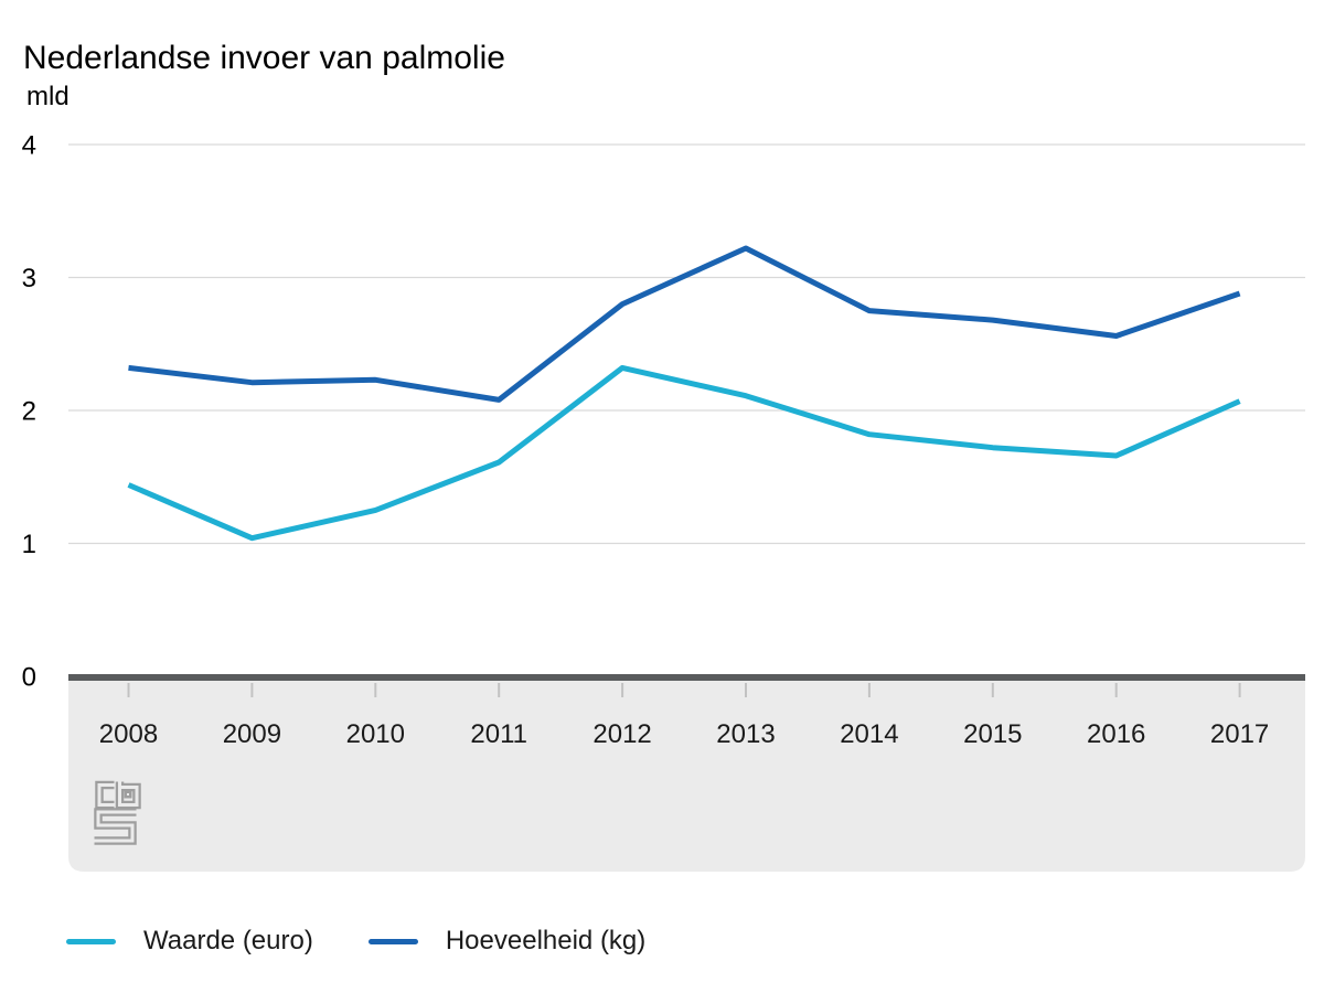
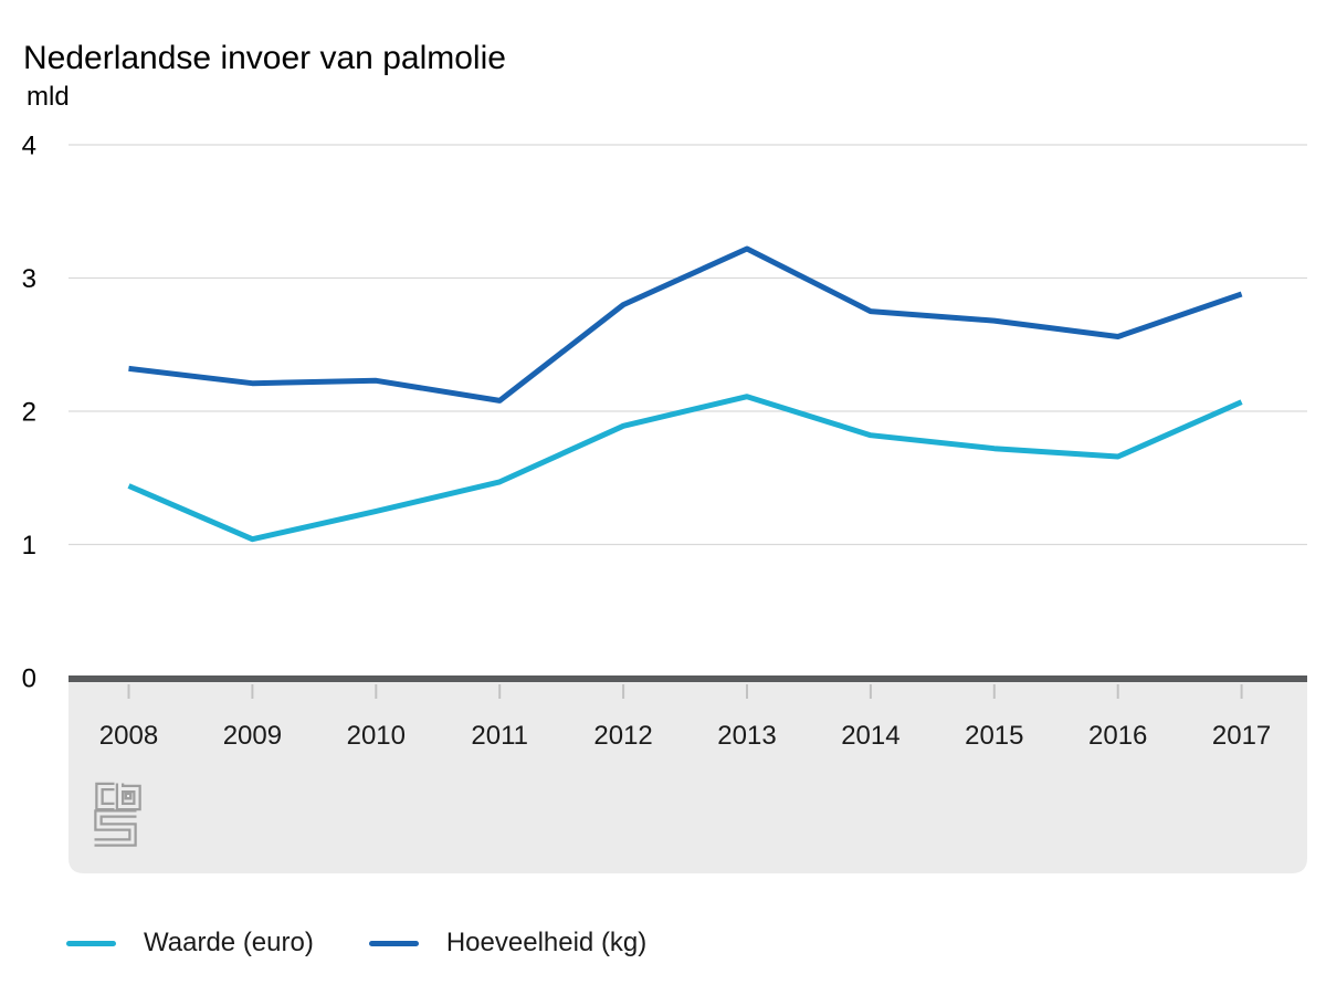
Waarde (euro)/2011: 1.61 -> 1.47
Waarde (euro)/2012: 2.32 -> 1.89
